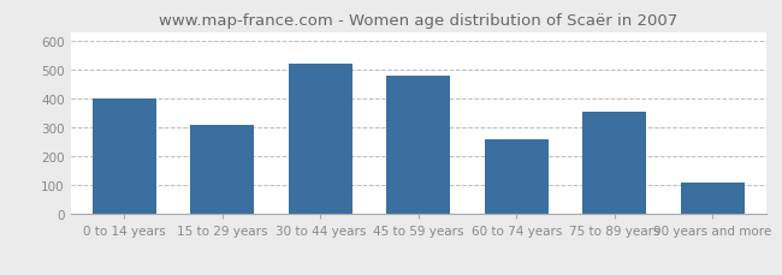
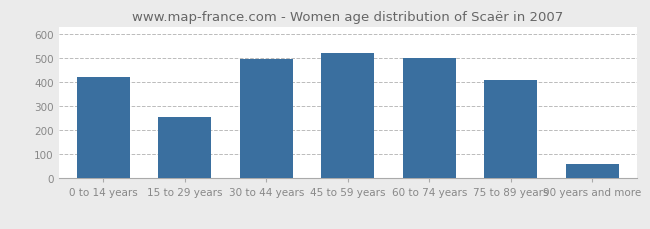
0 to 14 years: 400 -> 422
15 to 29 years: 310 -> 254
30 to 44 years: 520 -> 496
45 to 59 years: 480 -> 519
60 to 74 years: 260 -> 499
75 to 89 years: 355 -> 410
90 years and more: 110 -> 60
